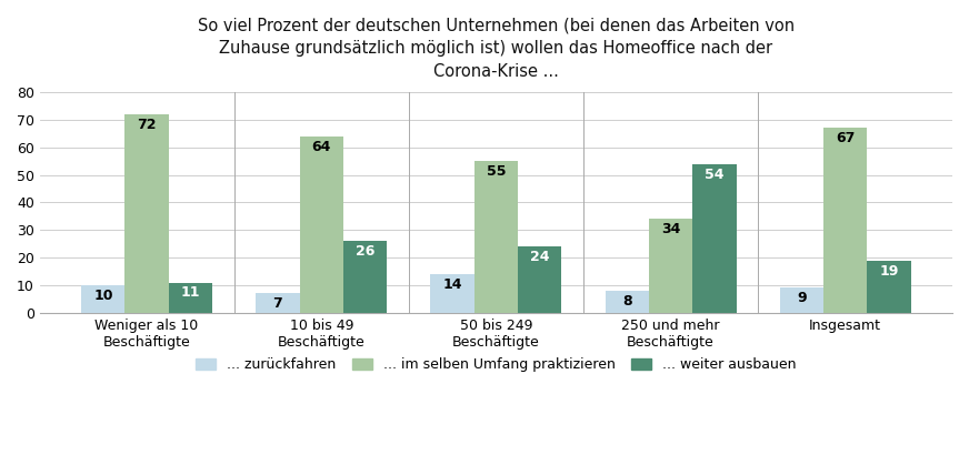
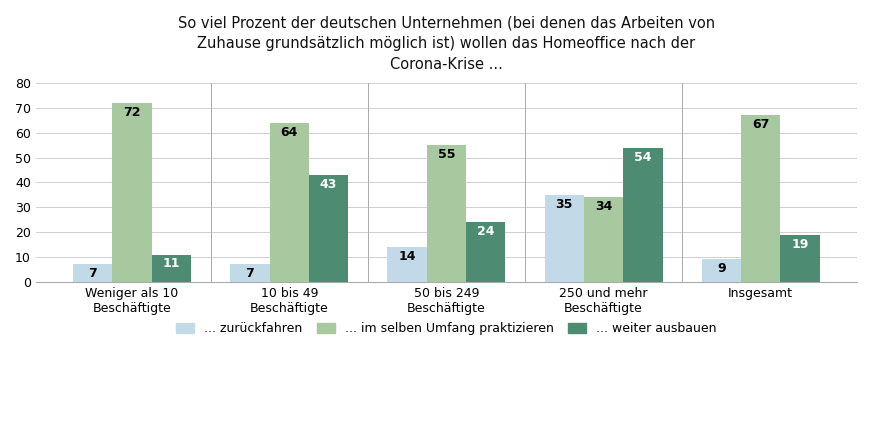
... zurückfahren/Weniger als 10 Beschäftigte: 10 -> 7
... weiter ausbauen/10 bis 49 Beschäftigte: 26 -> 43
... zurückfahren/250 und mehr Beschäftigte: 8 -> 35
